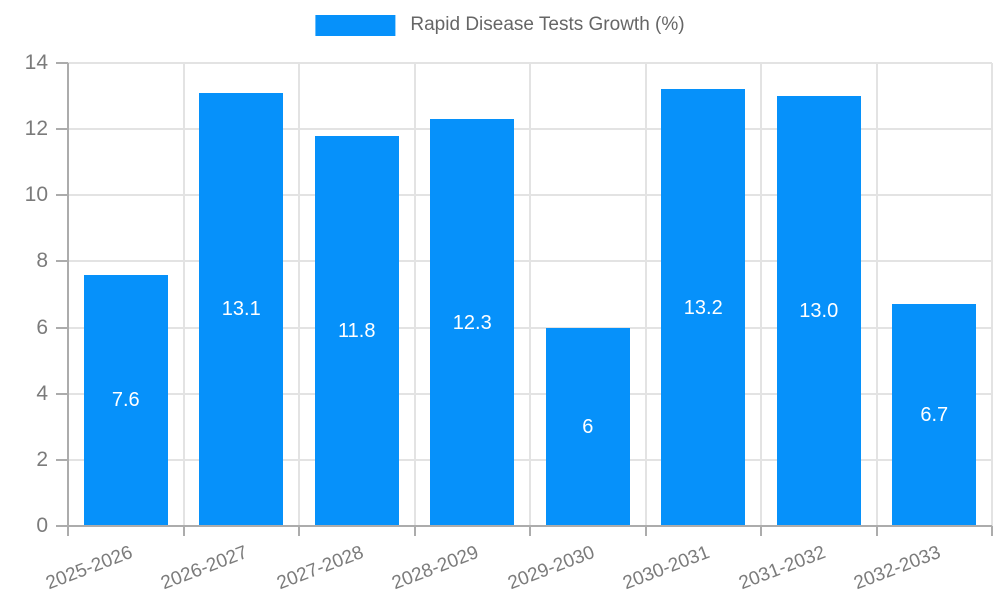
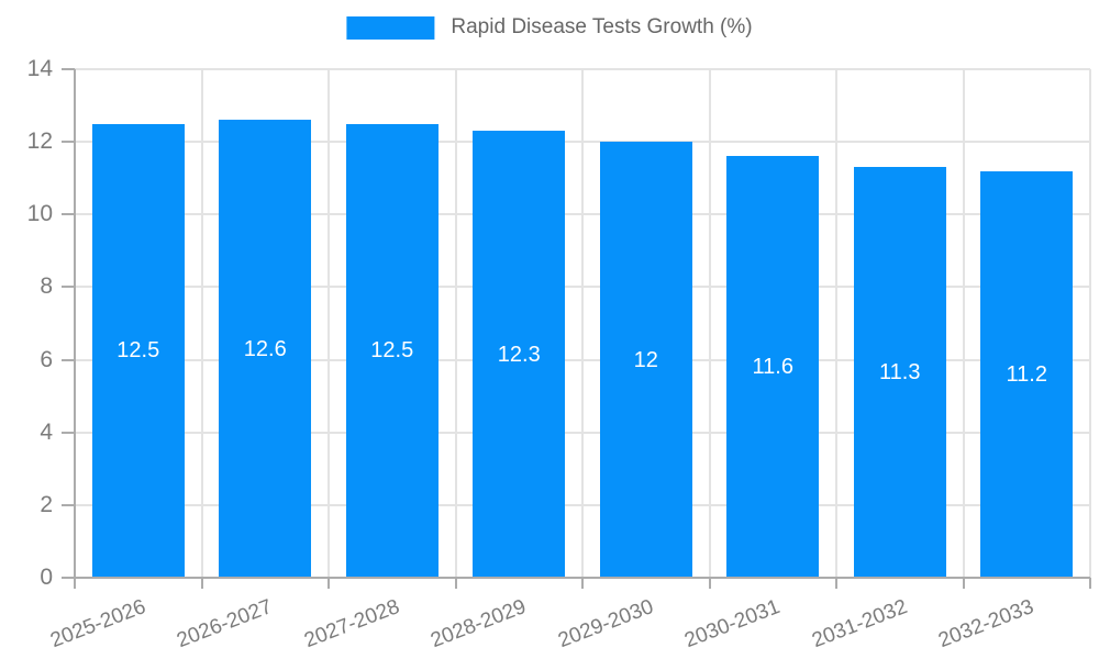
2025-2026: 7.6 -> 12.5
2026-2027: 13.1 -> 12.6
2027-2028: 11.8 -> 12.5
2029-2030: 6 -> 12
2030-2031: 13.2 -> 11.6
2031-2032: 13.0 -> 11.3
2032-2033: 6.7 -> 11.2
